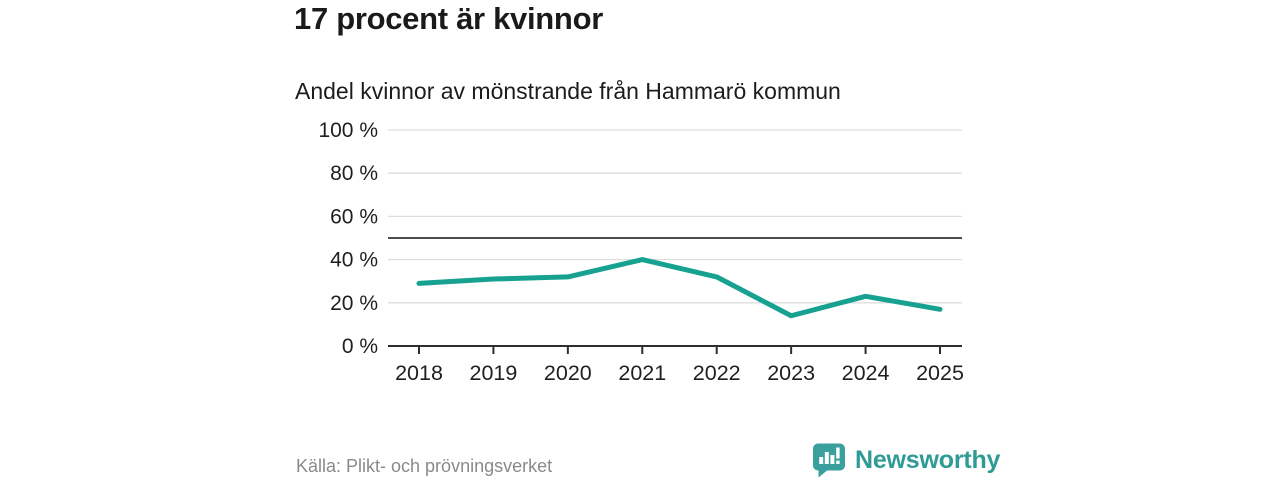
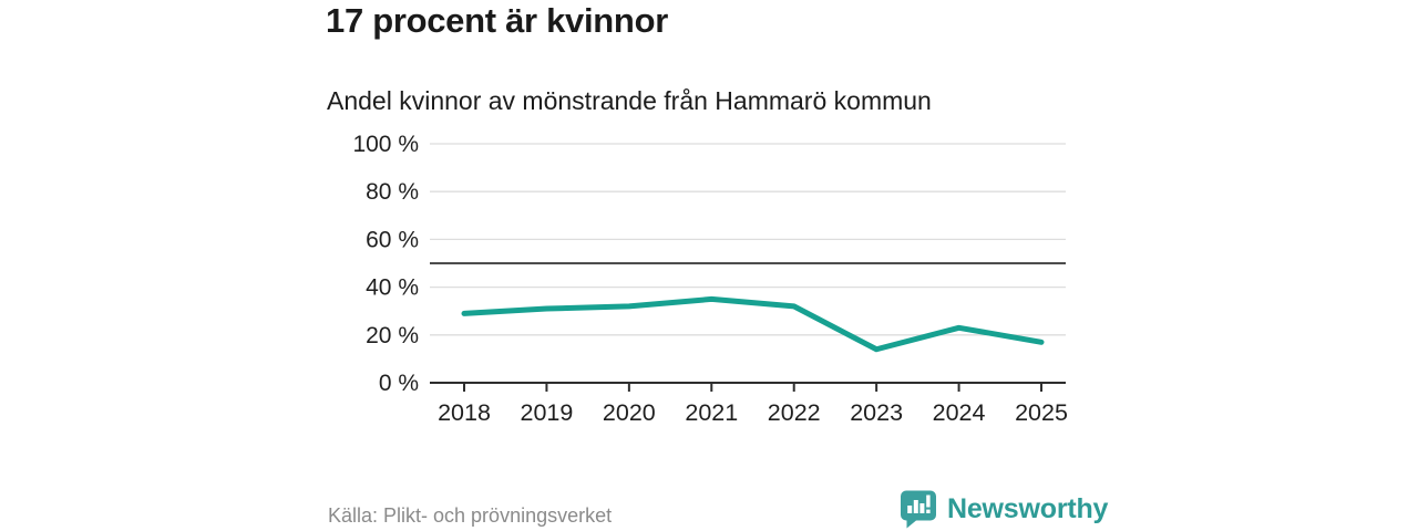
2021: 40% -> 35%
